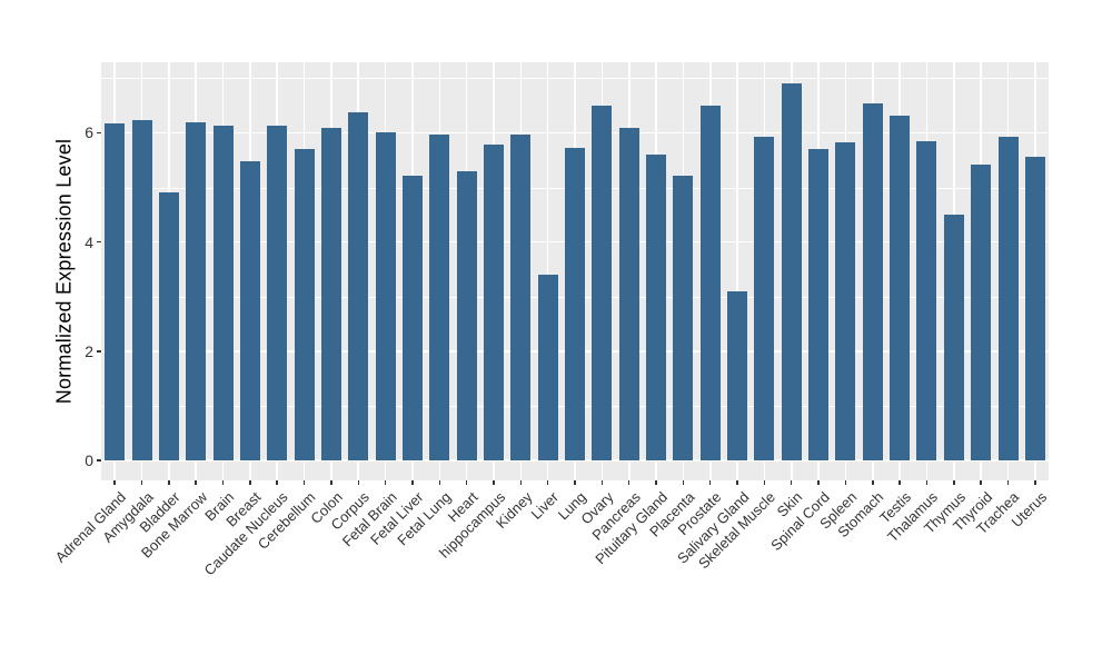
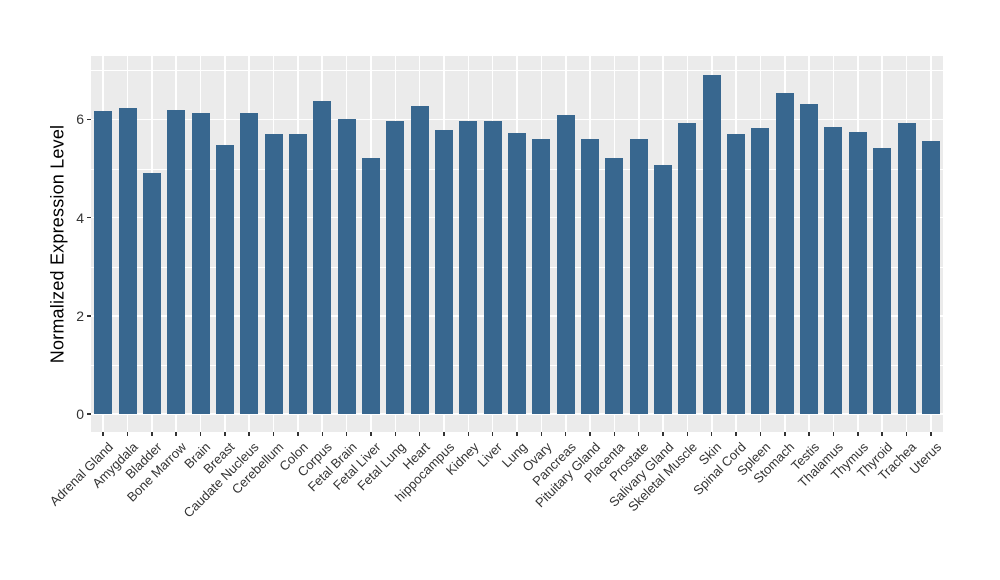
Colon: 6.1 -> 5.7
Heart: 5.3 -> 6.3
Liver: 3.4 -> 6.0
Ovary: 6.5 -> 5.6
Prostate: 6.5 -> 5.6
Salivary Gland: 3.1 -> 5.1
Thymus: 4.5 -> 5.7
